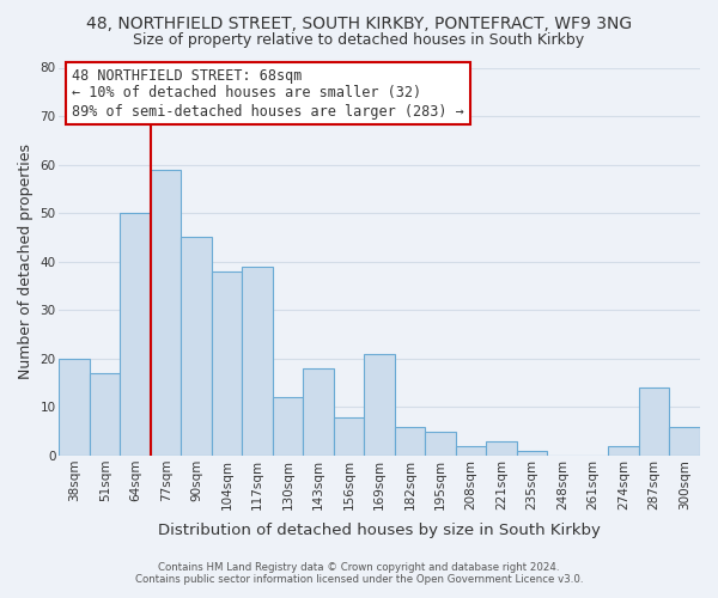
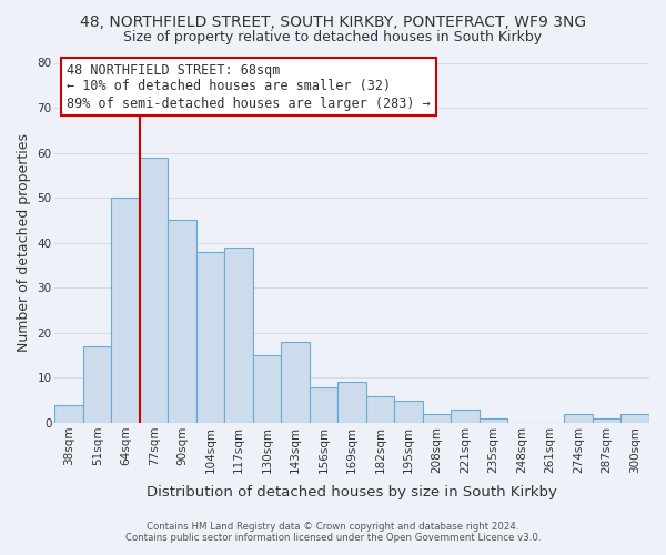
38sqm: 20 -> 4
130sqm: 12 -> 15
169sqm: 21 -> 9
287sqm: 14 -> 1
300sqm: 6 -> 2
